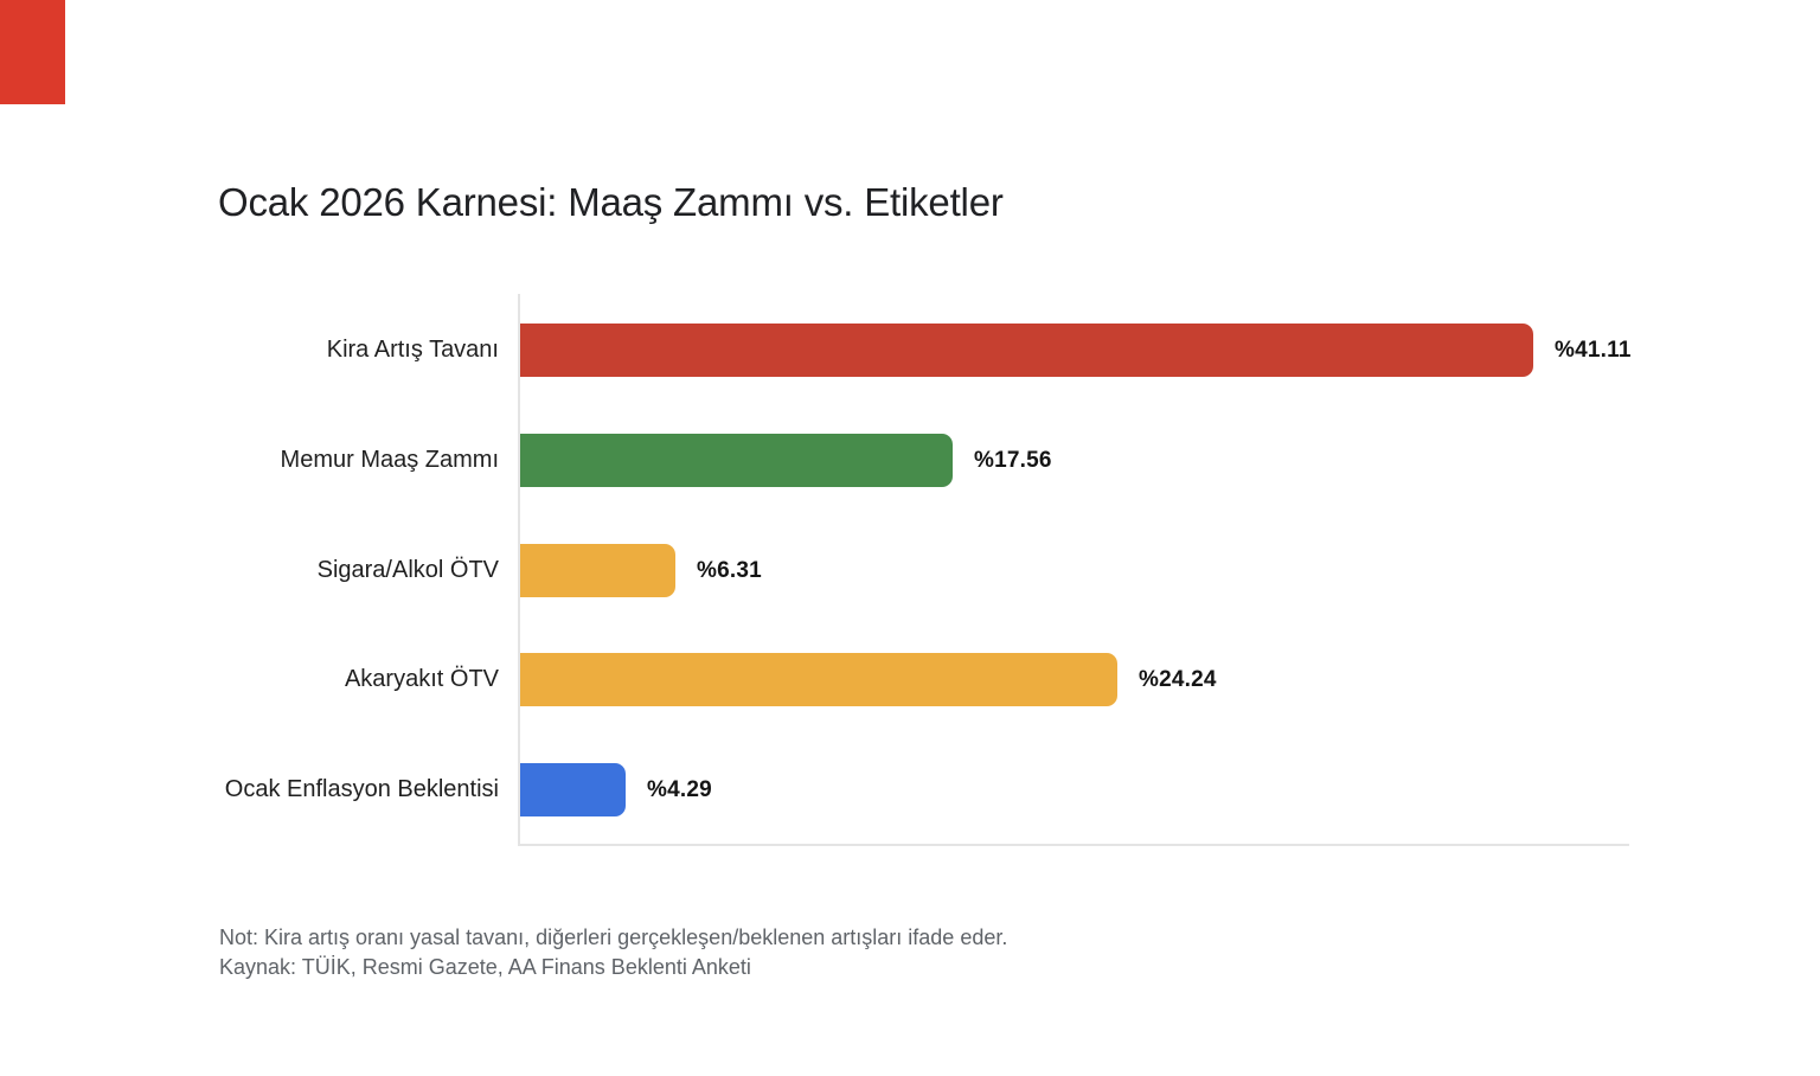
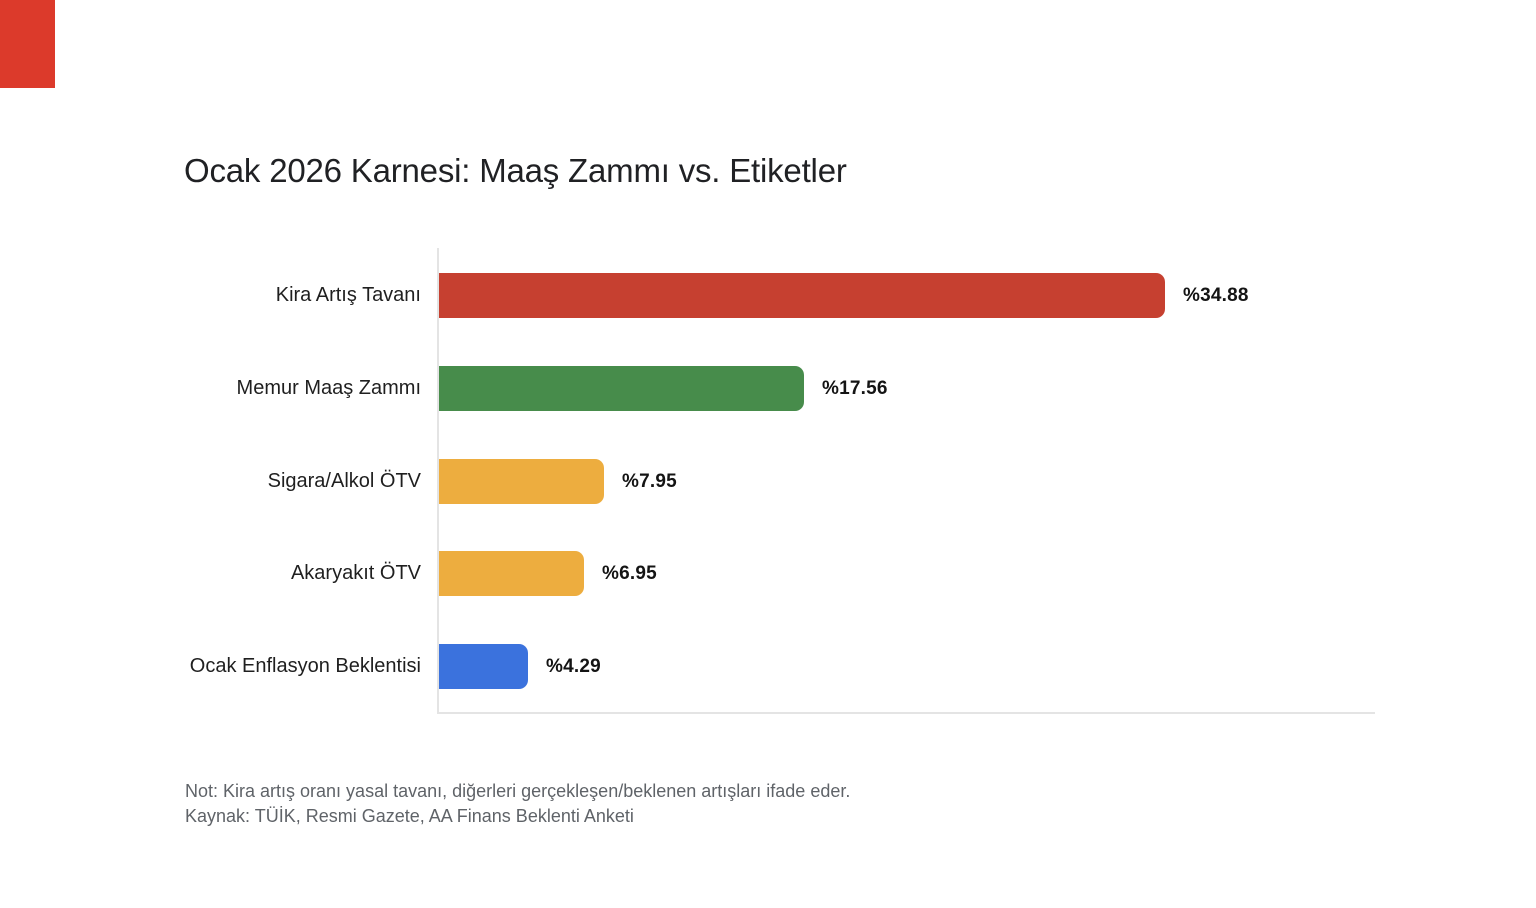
Kira Artış Tavanı: 41.11 -> 34.88
Sigara/Alkol ÖTV: 6.31 -> 7.95
Akaryakıt ÖTV: 24.24 -> 6.95
